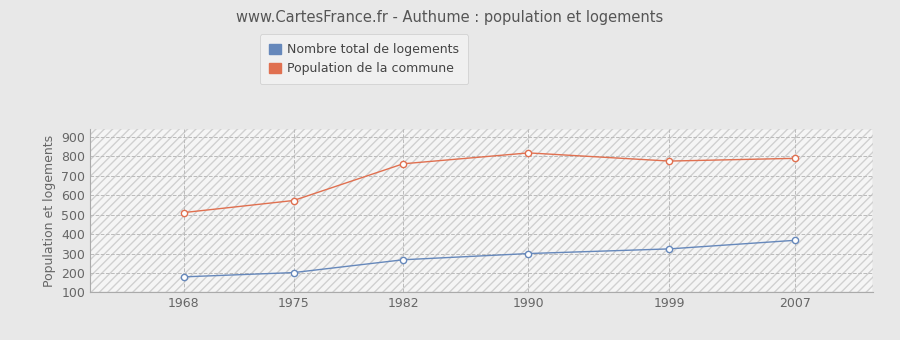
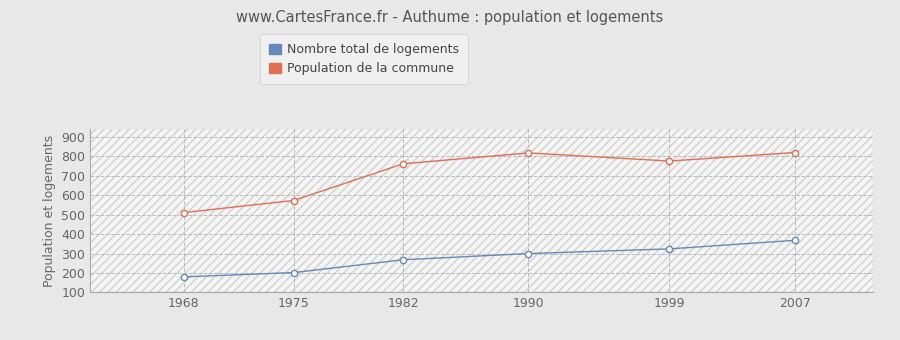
Population de la commune/2007: 790 -> 820
